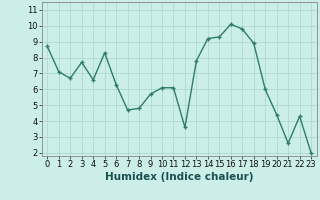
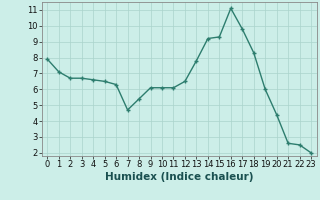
0: 8.7 -> 7.9
3: 7.7 -> 6.7
5: 8.3 -> 6.5
8: 4.8 -> 5.4
9: 5.7 -> 6.1
12: 3.6 -> 6.5
16: 10.1 -> 11.1
18: 8.9 -> 8.3
22: 4.3 -> 2.5
